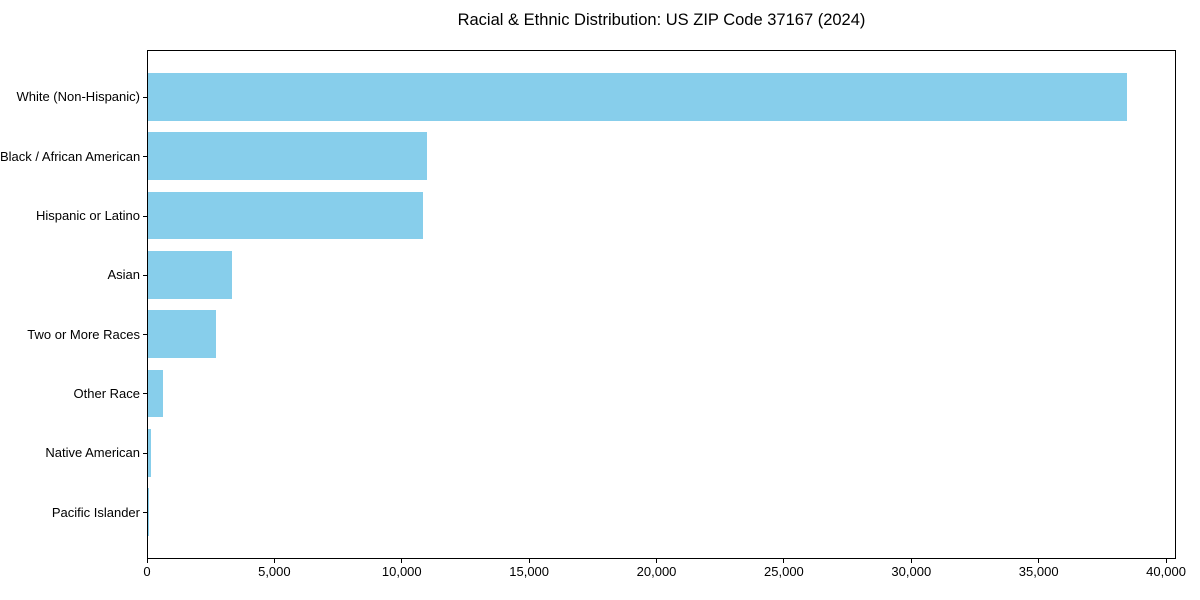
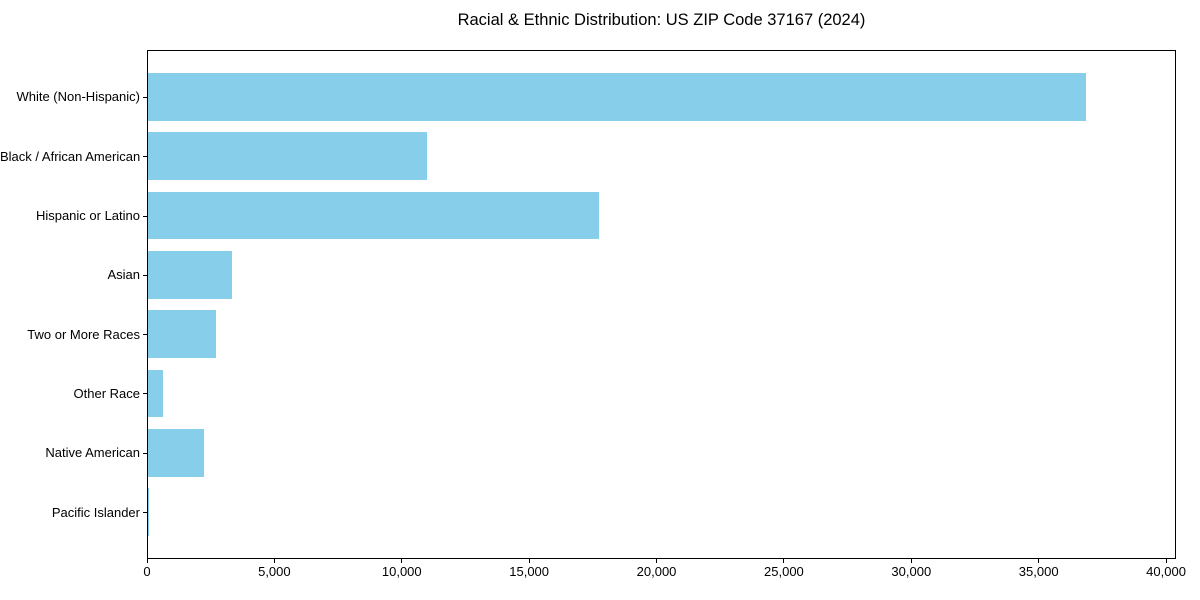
White (Non-Hispanic): 38400 -> 36800
Hispanic or Latino: 10800 -> 17700
Native American: 100 -> 2200
